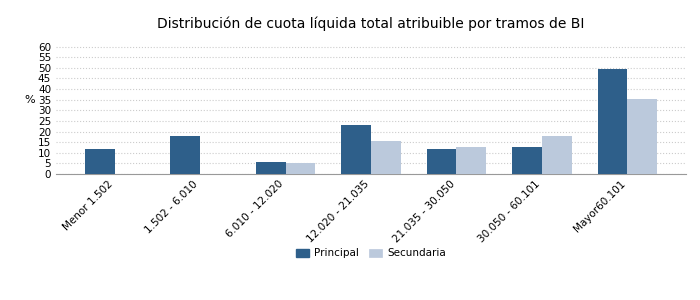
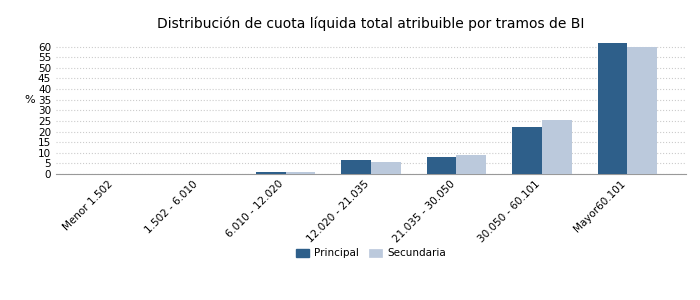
Principal/Menor 1.502: 12.0 -> 0.1
Principal/1.502 - 6.010: 18.0 -> 0.1
Principal/6.010 - 12.020: 5.5 -> 1.1
Secundaria/6.010 - 12.020: 5.0 -> 0.9
Principal/12.020 - 21.035: 23.0 -> 6.7
Secundaria/12.020 - 21.035: 15.5 -> 5.6
Principal/21.035 - 30.050: 12.0 -> 8.1
Secundaria/21.035 - 30.050: 12.5 -> 8.9
Principal/30.050 - 60.101: 12.5 -> 22.3
Secundaria/30.050 - 60.101: 18.0 -> 25.3
Principal/Mayor60.101: 49.5 -> 61.5
Secundaria/Mayor60.101: 35.5 -> 59.8
